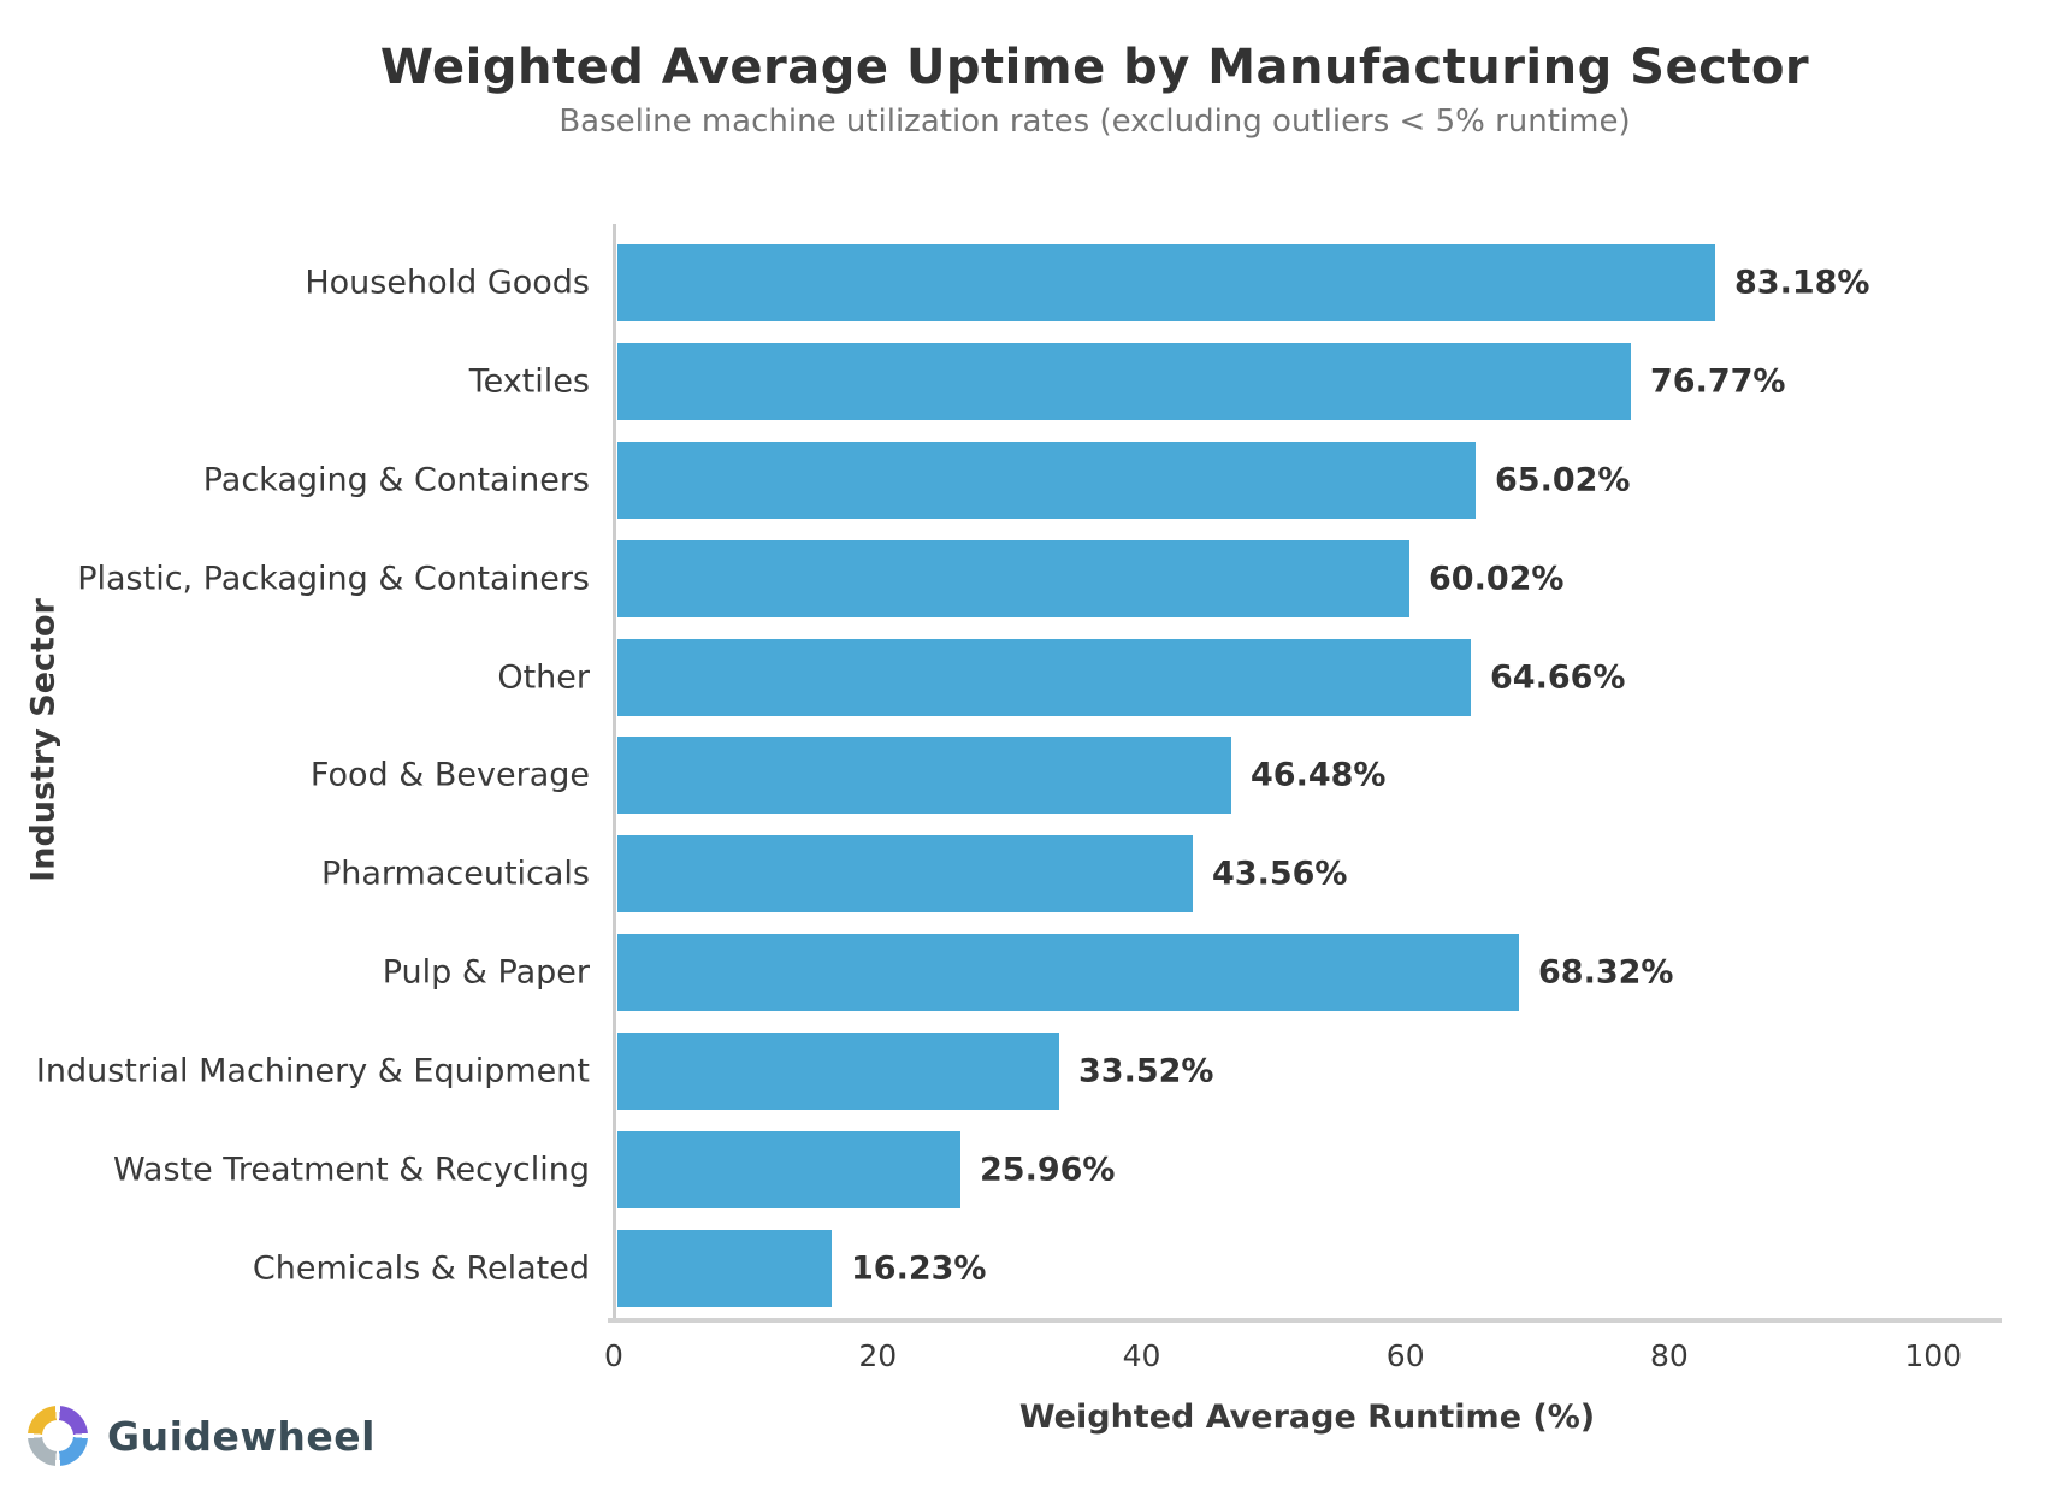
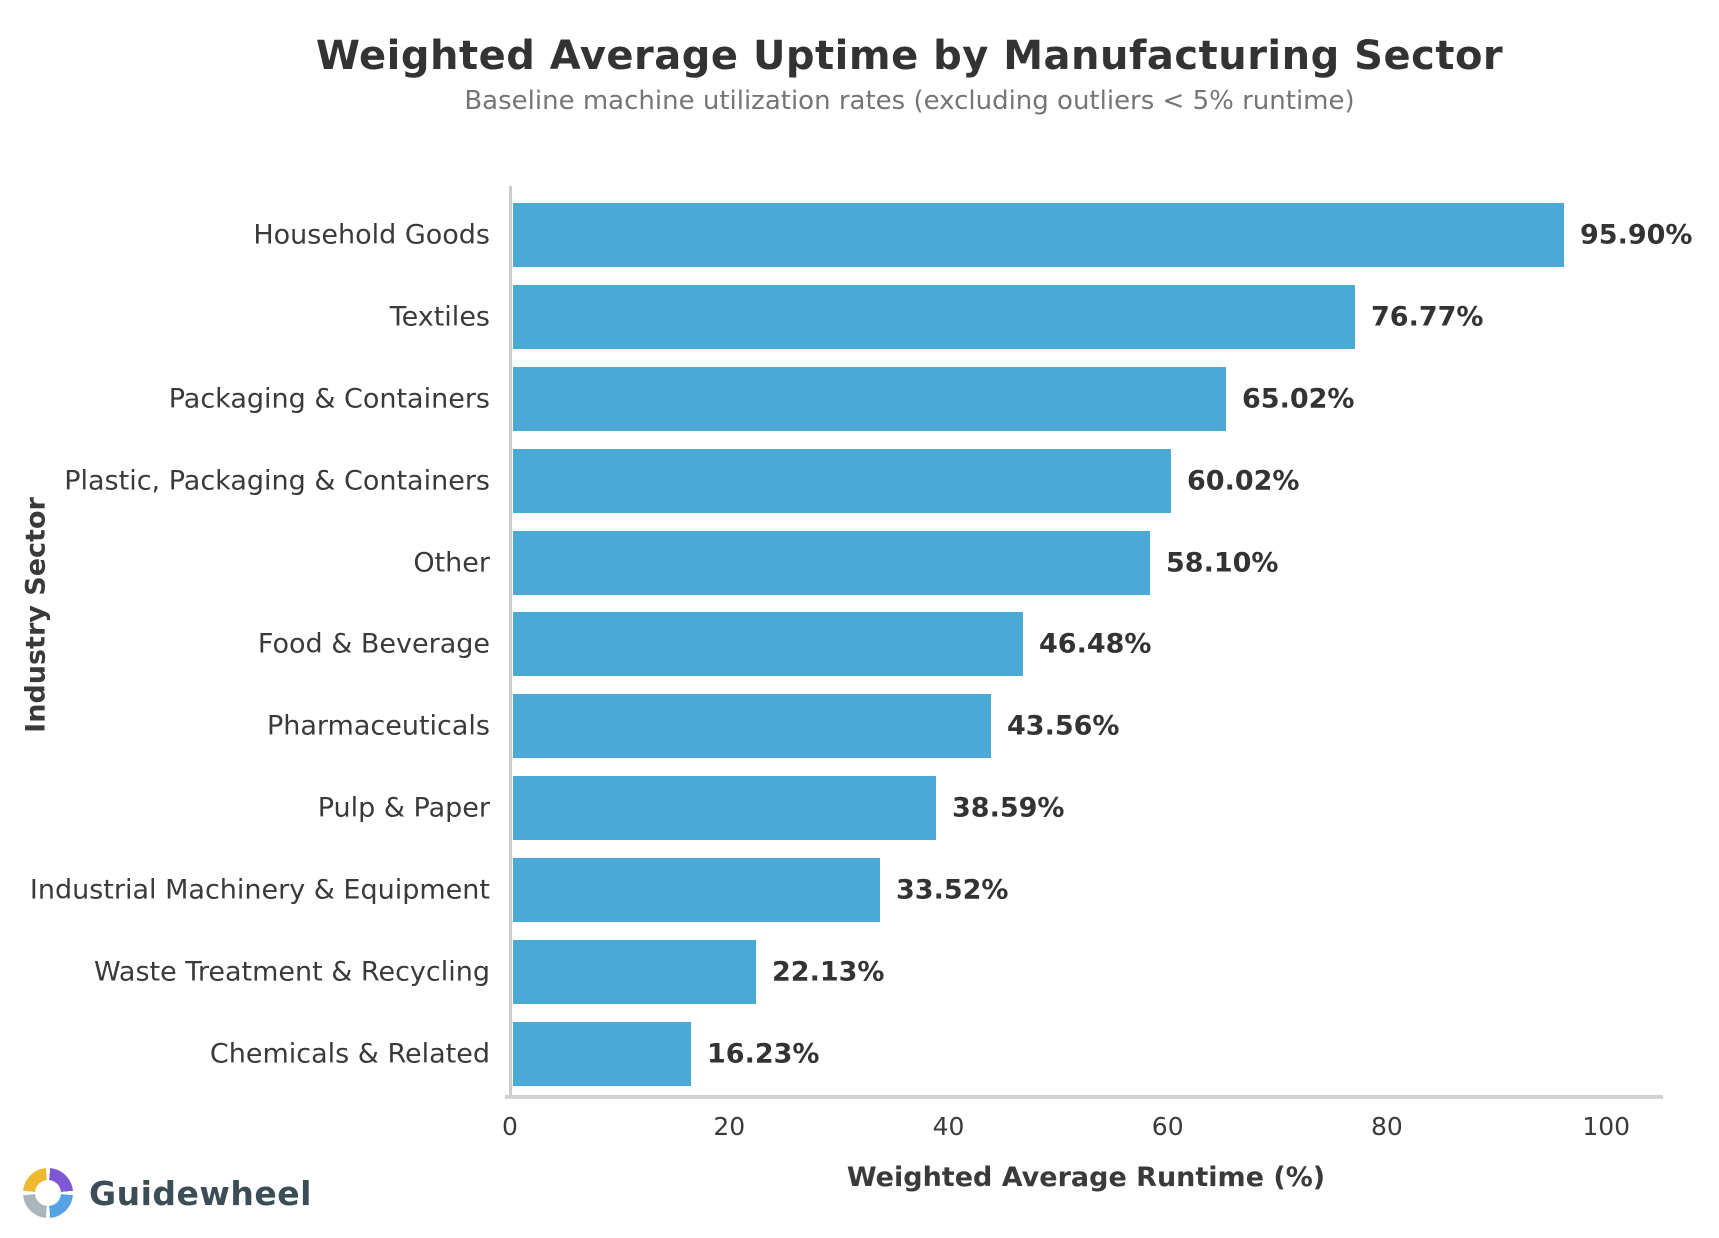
Household Goods: 83.18% -> 95.90%
Other: 64.66% -> 58.10%
Pulp & Paper: 68.32% -> 38.59%
Waste Treatment & Recycling: 25.96% -> 22.13%
